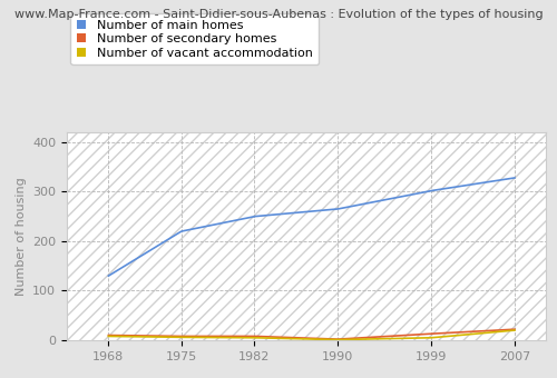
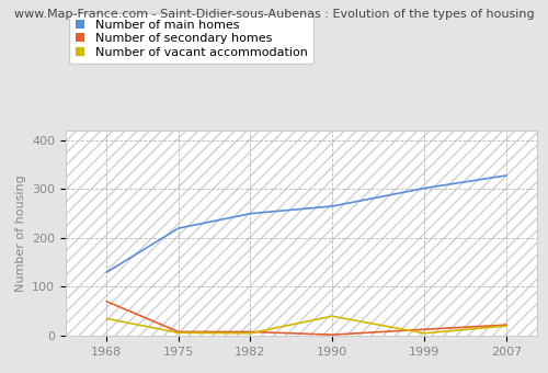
Number of secondary homes/1968: 10 -> 70
Number of vacant accommodation/1968: 8 -> 35
Number of vacant accommodation/1990: 1 -> 40
